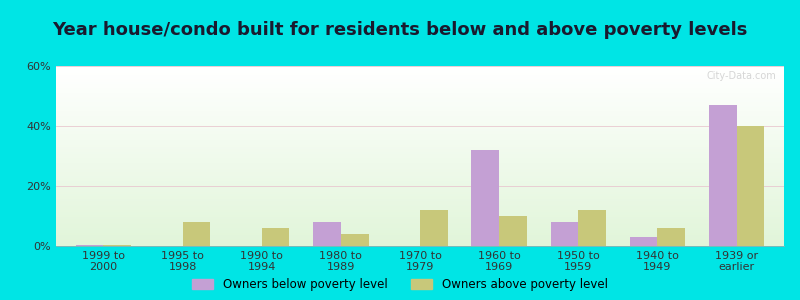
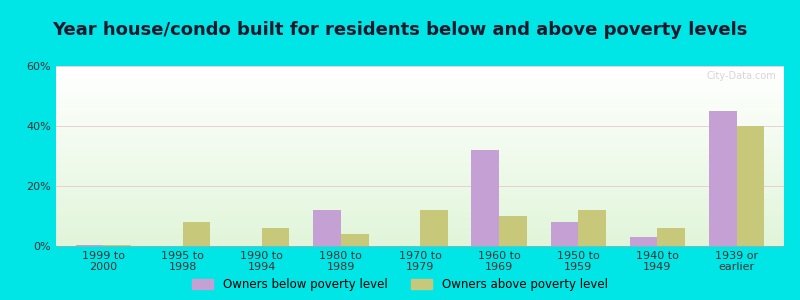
Owners below poverty level/1980 to 1989: 8.0% -> 12.0%
Owners below poverty level/1939 or earlier: 47.0% -> 45.0%
